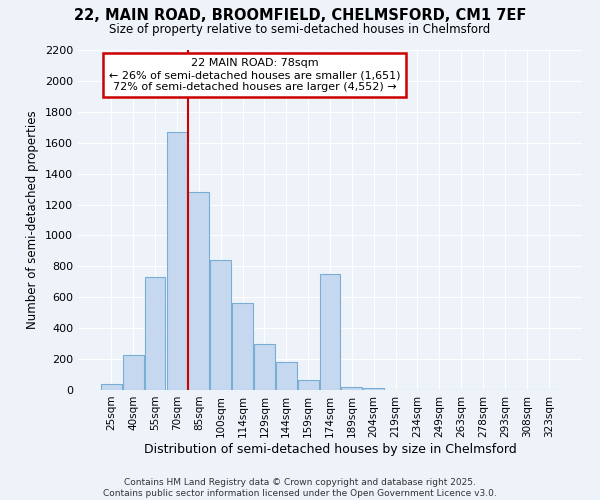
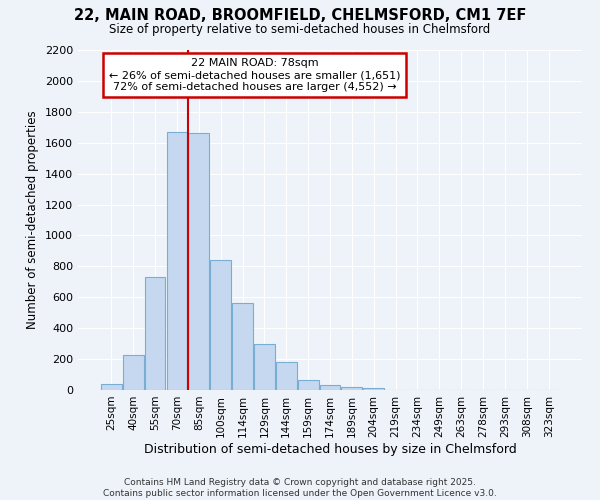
85sqm: 1280 -> 1660
174sqm: 750 -> 40
